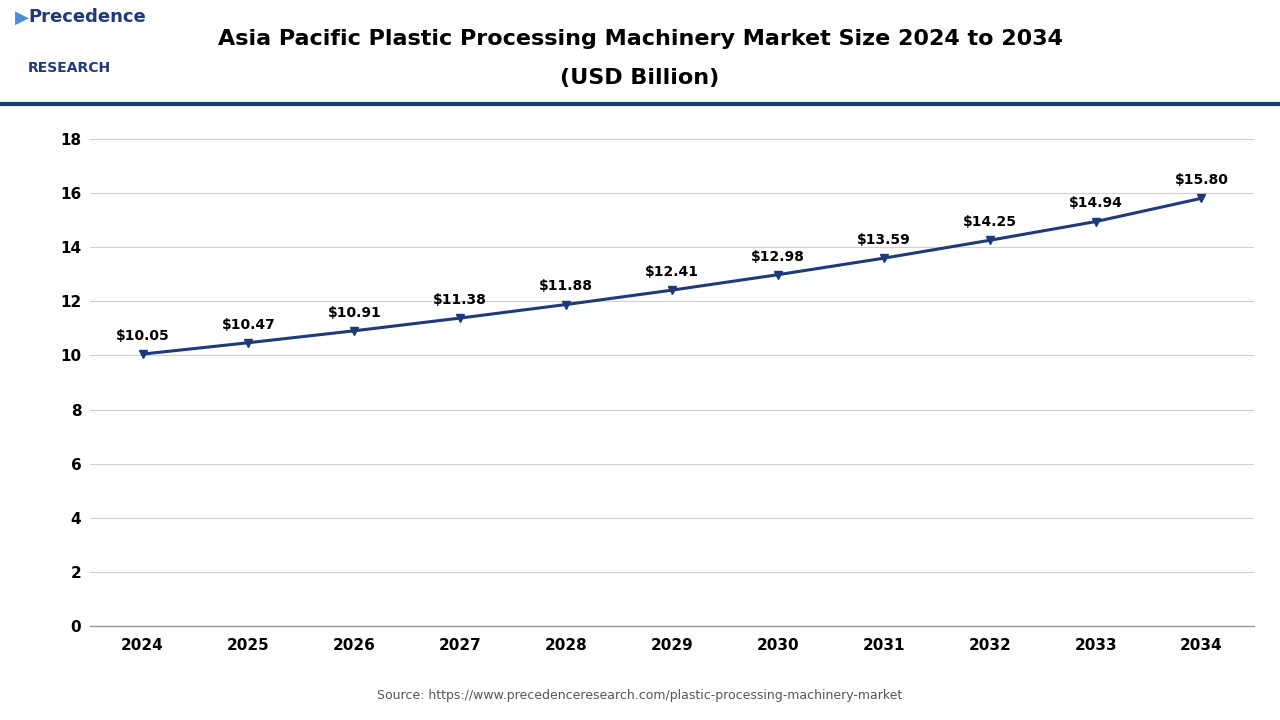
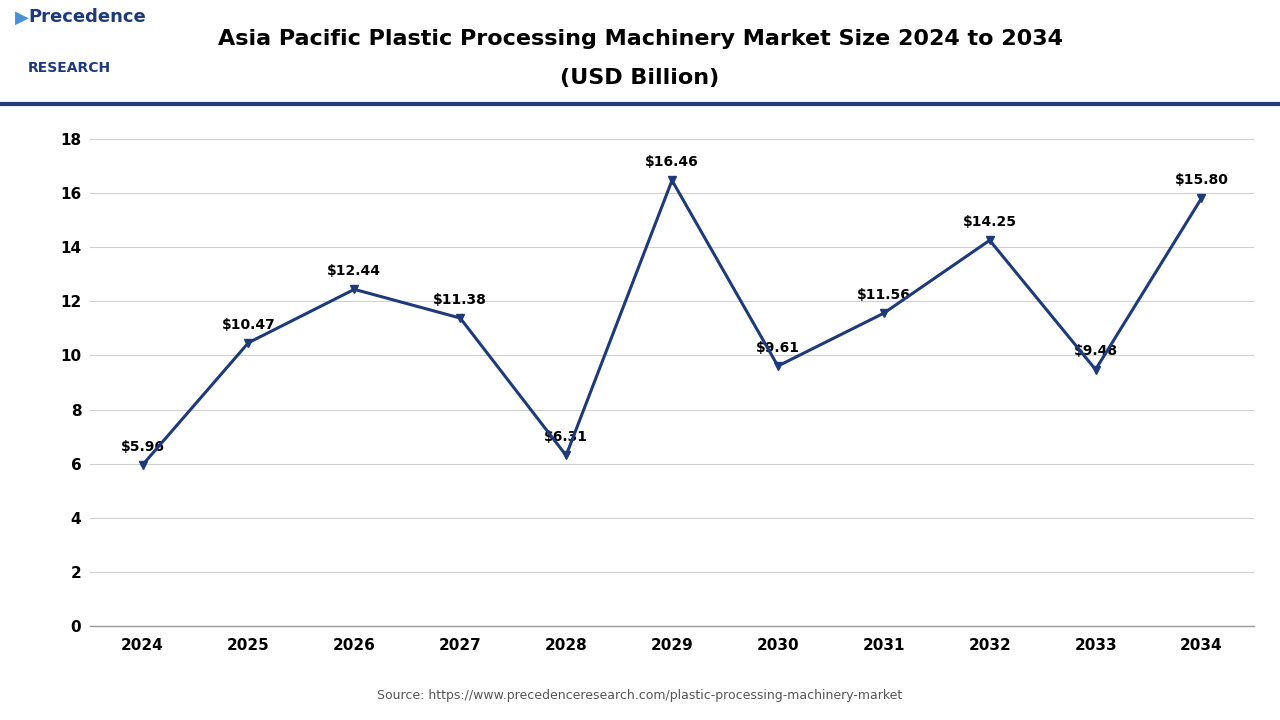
2024: $10.05 -> $5.96
2026: $10.91 -> $12.44
2028: $11.88 -> $6.31
2029: $12.41 -> $16.46
2030: $12.98 -> $9.61
2031: $13.59 -> $11.56
2033: $14.94 -> $9.48
